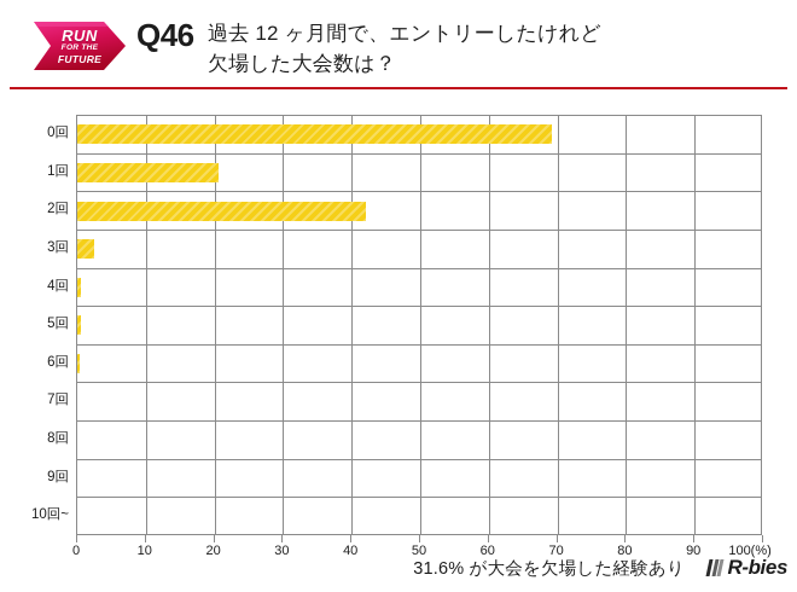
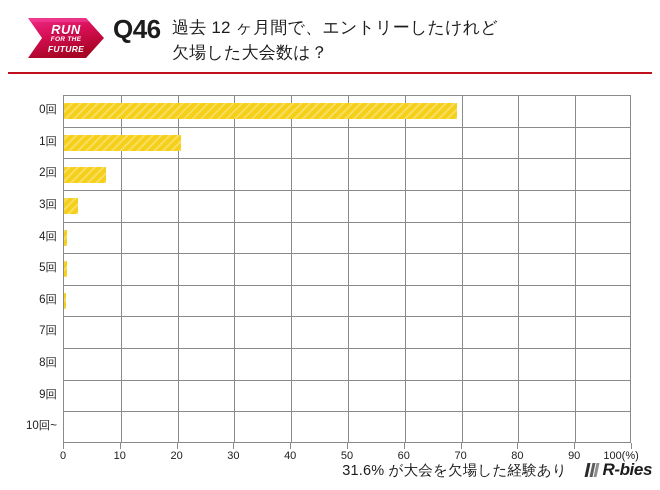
2回: 42 -> 7
